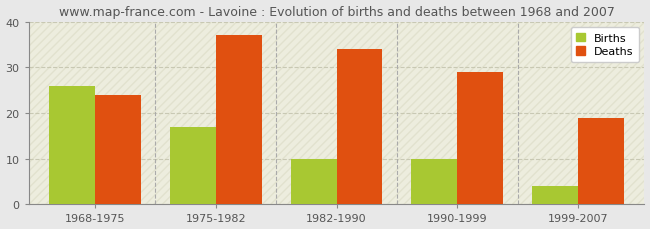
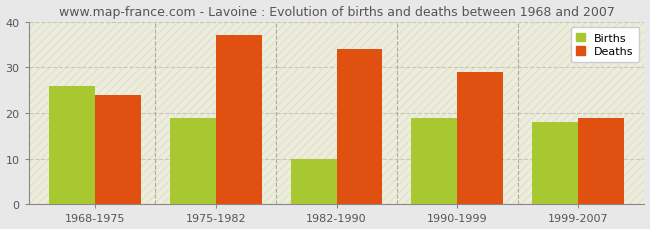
Births/1975-1982: 17 -> 19
Births/1990-1999: 10 -> 19
Births/1999-2007: 4 -> 18
